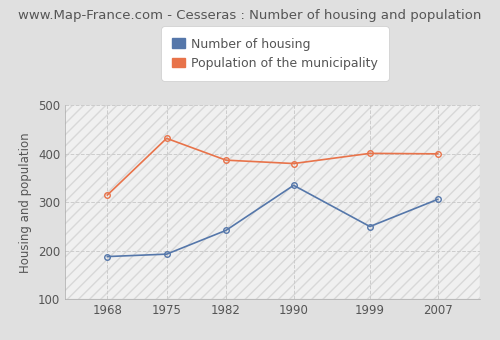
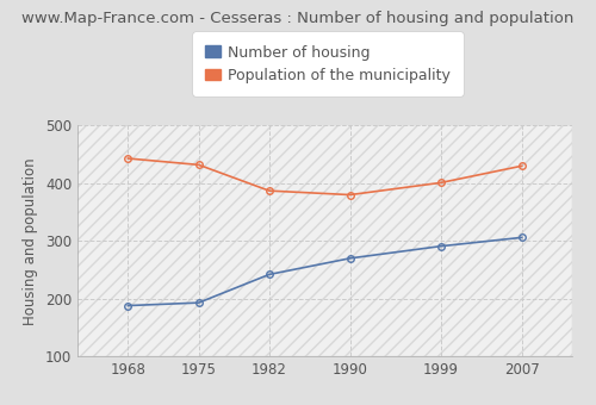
Population of the municipality/1968: 315 -> 443
Number of housing/1990: 335 -> 270
Number of housing/1999: 250 -> 291
Population of the municipality/2007: 400 -> 430
